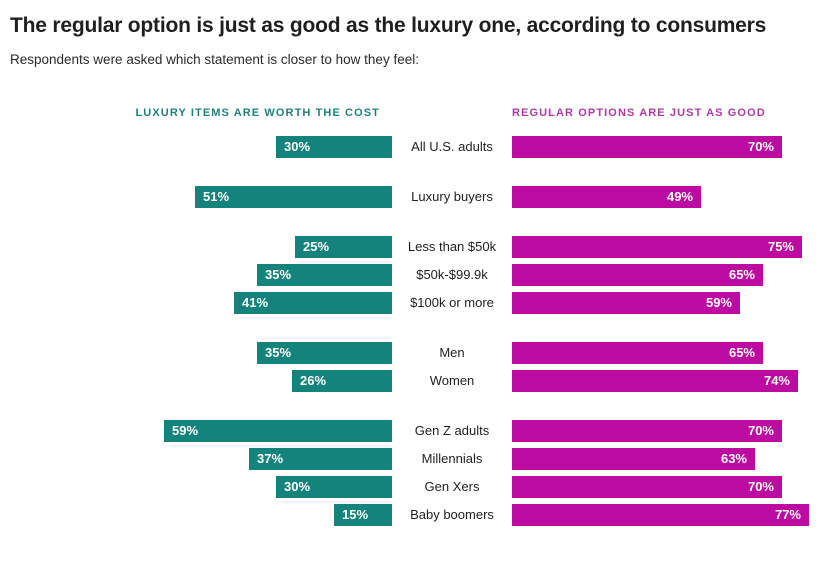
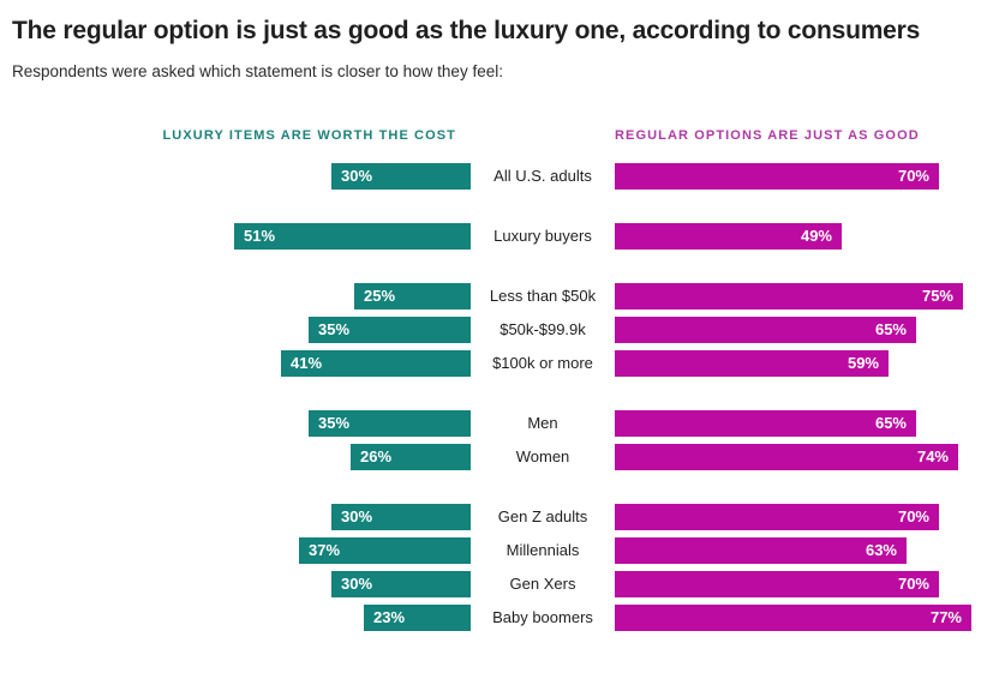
LUXURY ITEMS ARE WORTH THE COST/Gen Z adults: 59% -> 30%
LUXURY ITEMS ARE WORTH THE COST/Baby boomers: 15% -> 23%
